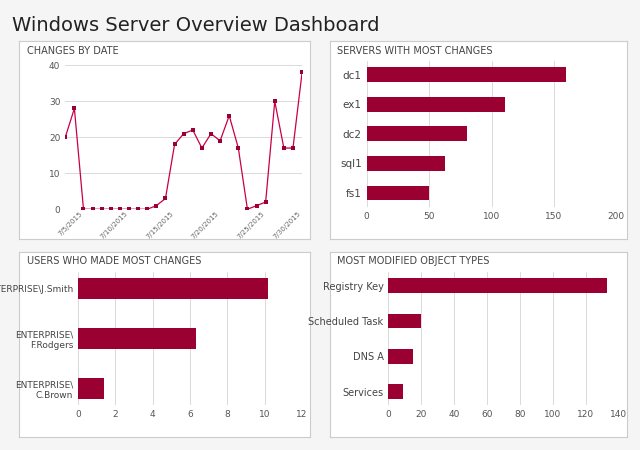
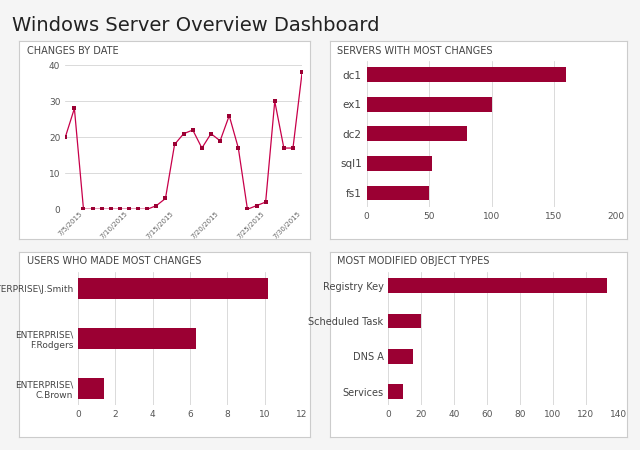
ex1: 111 -> 100
sql1: 63 -> 52
